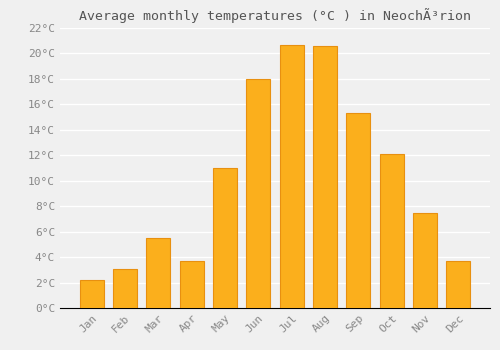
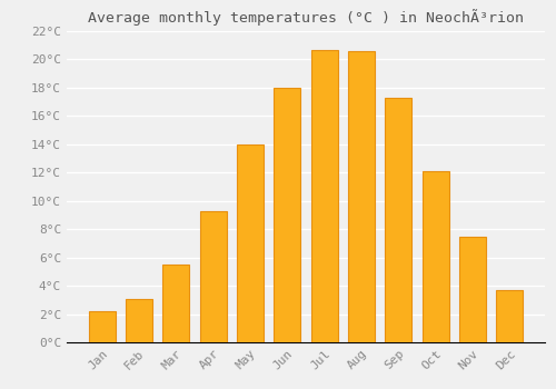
Apr: 3.7°C -> 9.3°C
May: 11.0°C -> 14.0°C
Sep: 15.3°C -> 17.3°C
